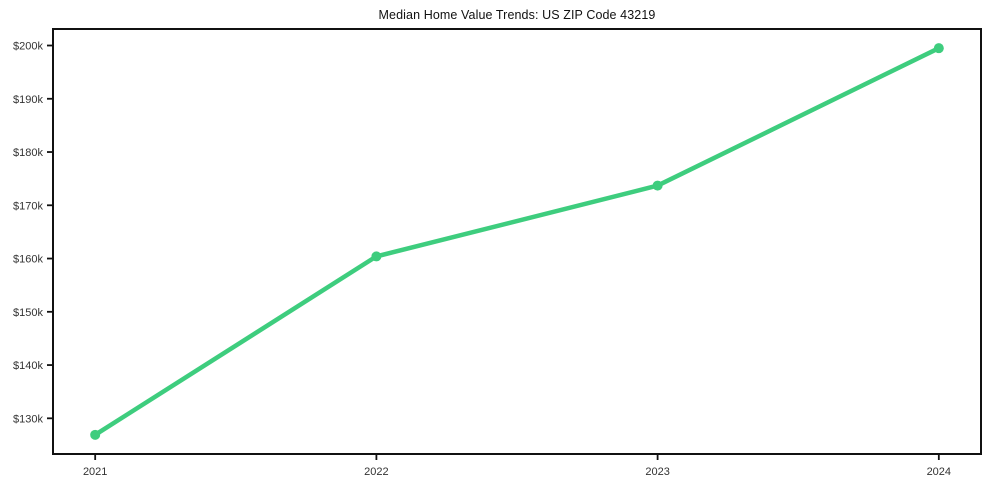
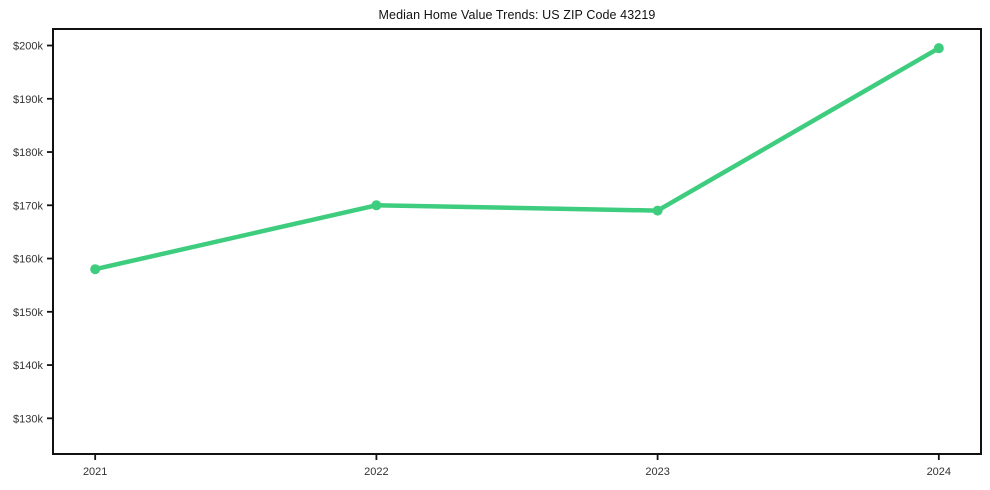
2021: $127k -> $158k
2022: $160k -> $170k
2023: $174k -> $169k
